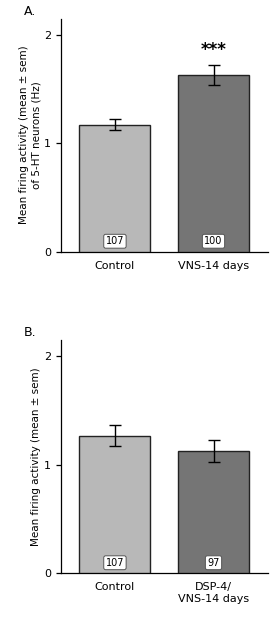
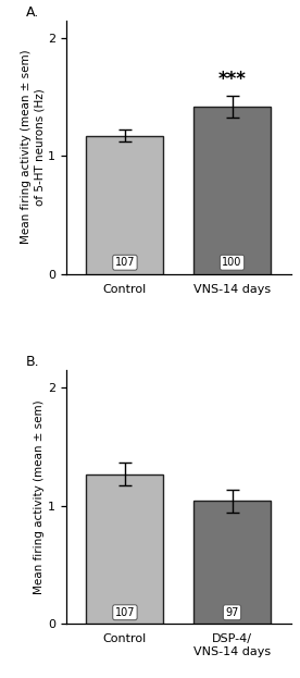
VNS-14 days: 1.63 -> 1.42
DSP-4/ VNS-14 days: 1.13 -> 1.04
